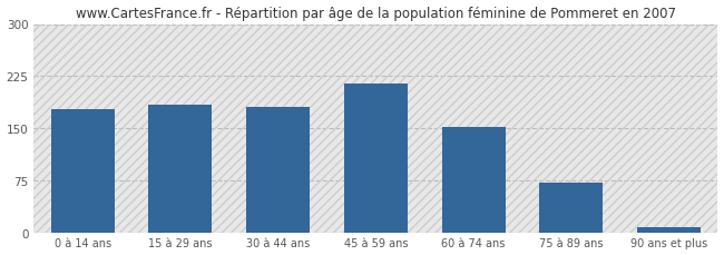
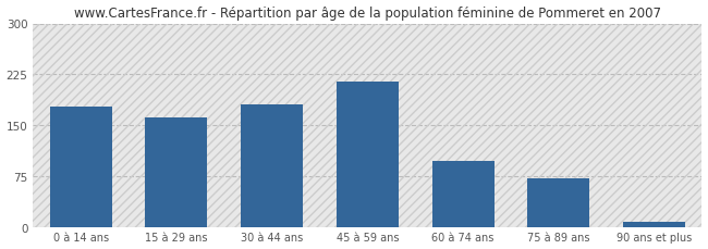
15 à 29 ans: 184 -> 162
60 à 74 ans: 152 -> 97
